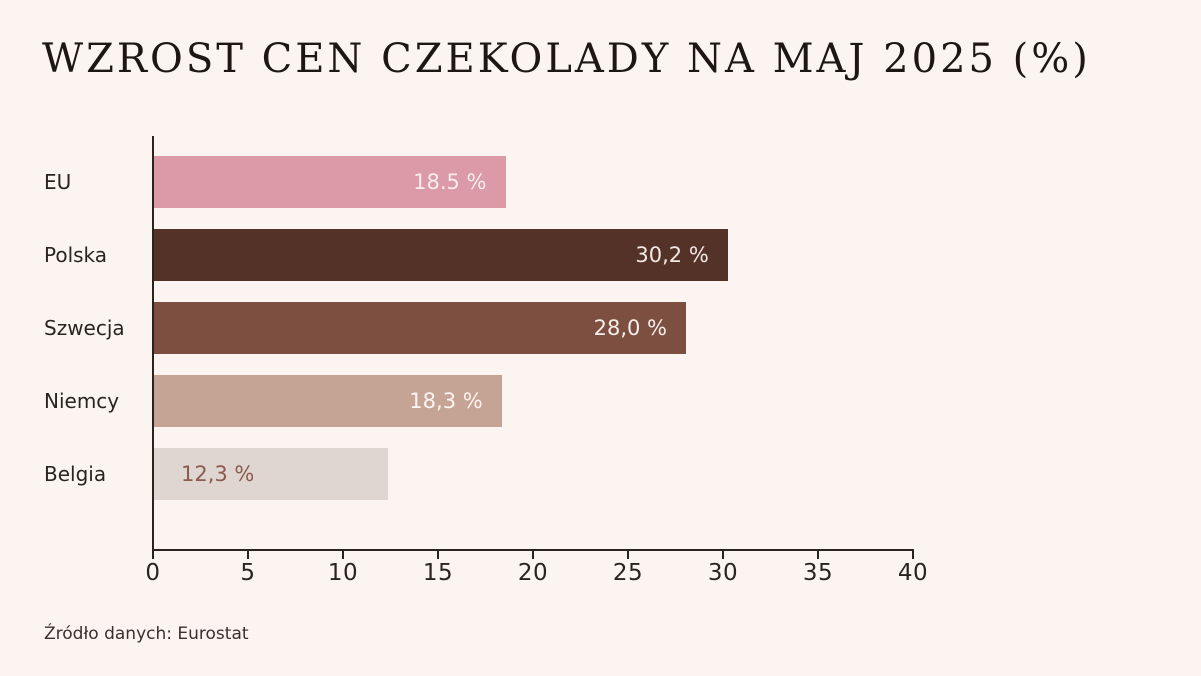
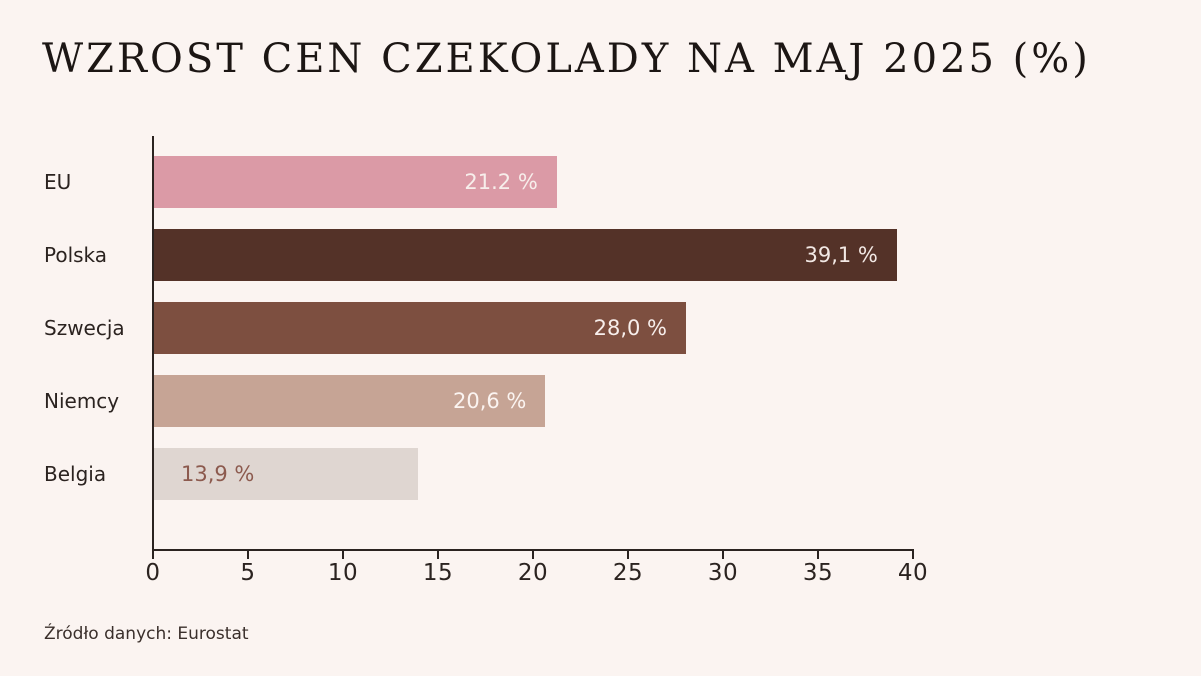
EU: 18.5 -> 21.2
Polska: 30,2 -> 39,1
Niemcy: 18,3 -> 20,6
Belgia: 12,3 -> 13,9
